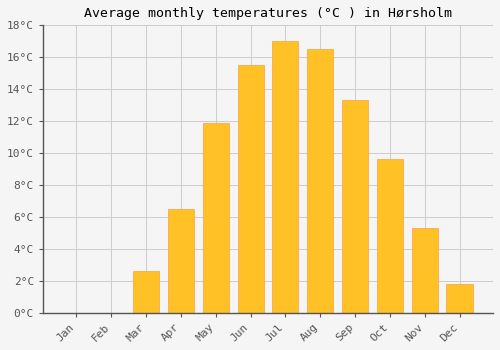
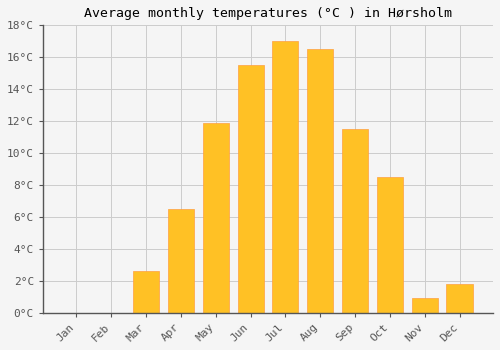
Sep: 13.3°C -> 11.5°C
Oct: 9.6°C -> 8.5°C
Nov: 5.3°C -> 0.9°C
